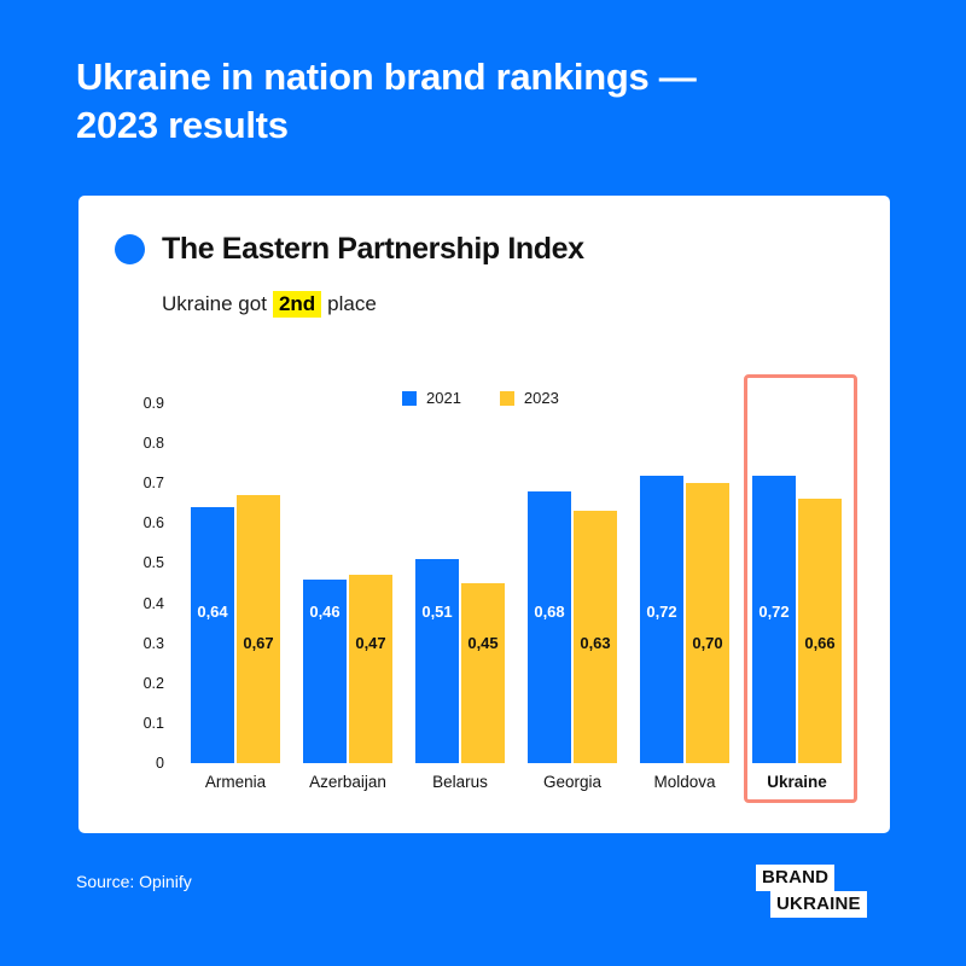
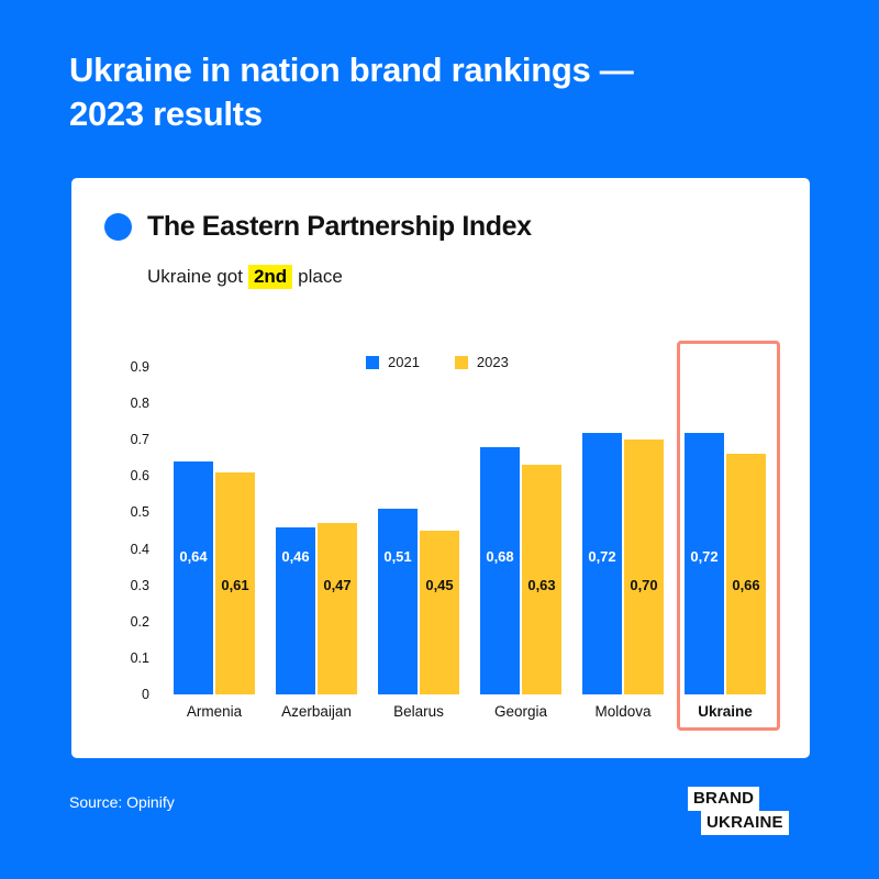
2023/Armenia: 0,67 -> 0,61
